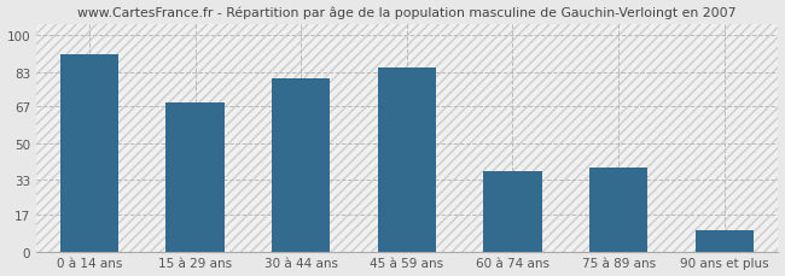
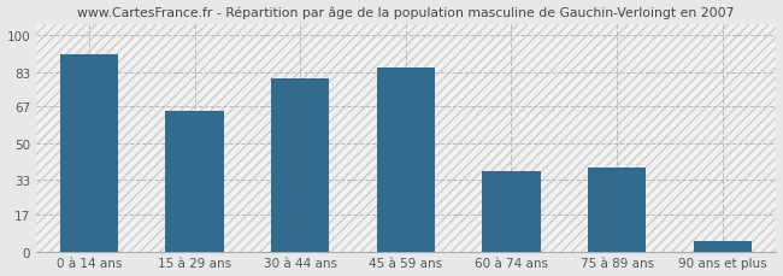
15 à 29 ans: 69 -> 65
90 ans et plus: 10 -> 5
